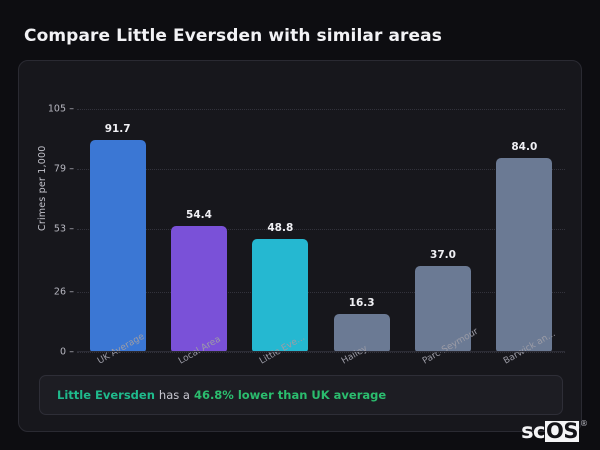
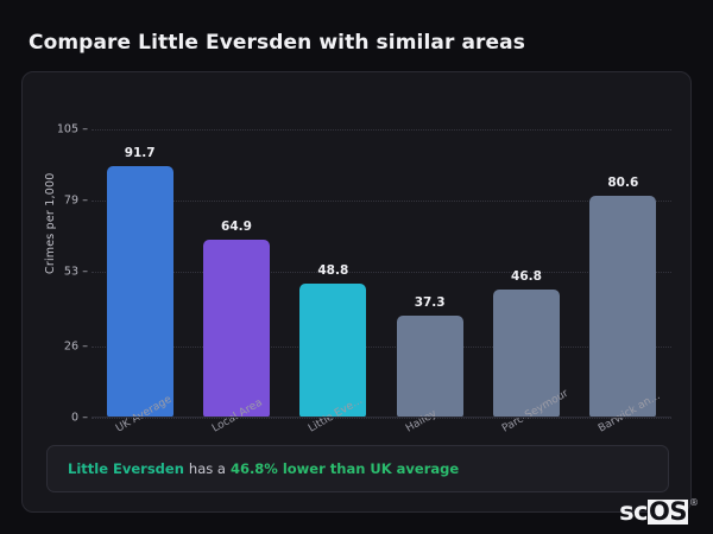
Local Area: 54.4 -> 64.9
Hailey: 16.3 -> 37.3
Parc-Seymour: 37.0 -> 46.8
Barwick an...: 84.0 -> 80.6
